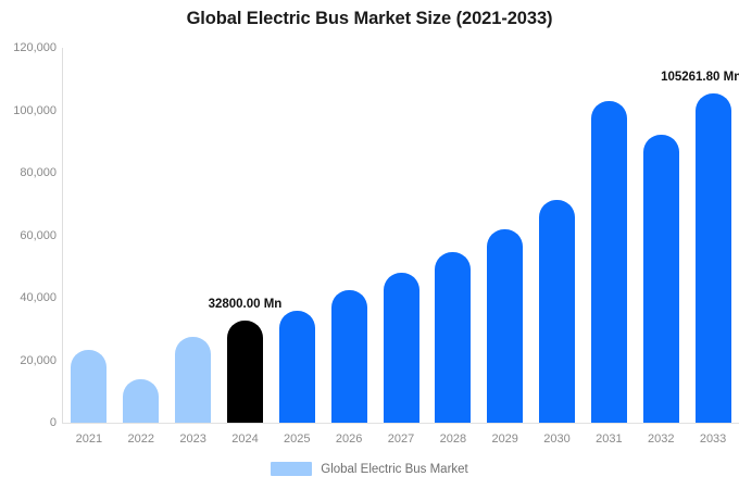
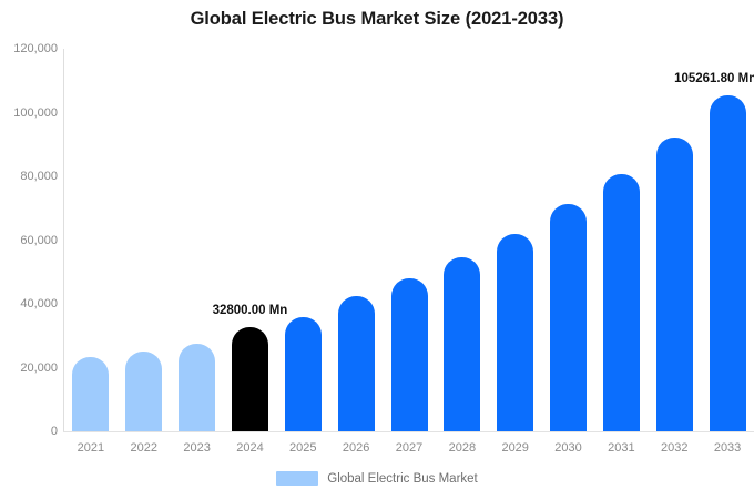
2022: 14000 -> 25000
2031: 103000 -> 81000
